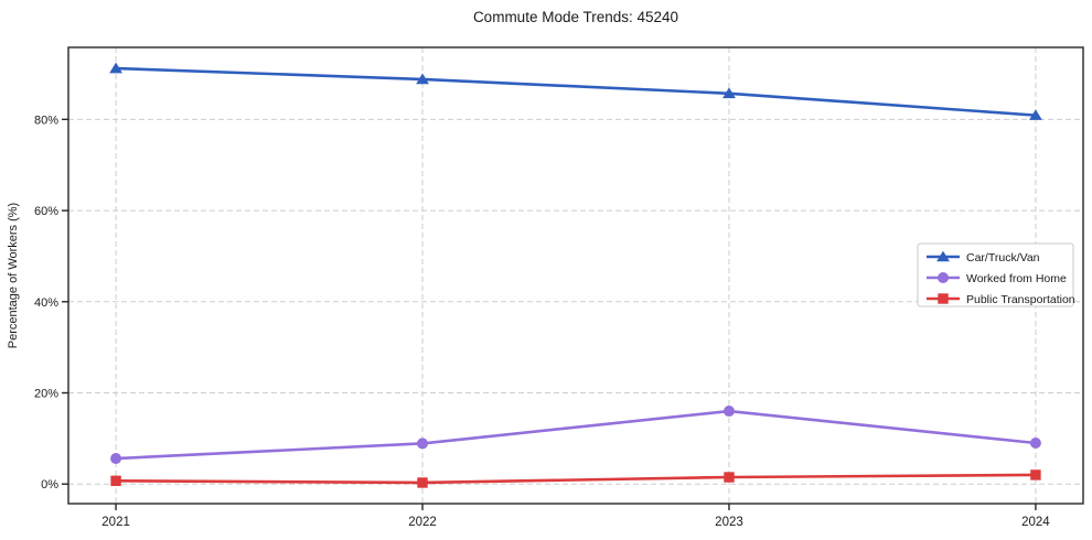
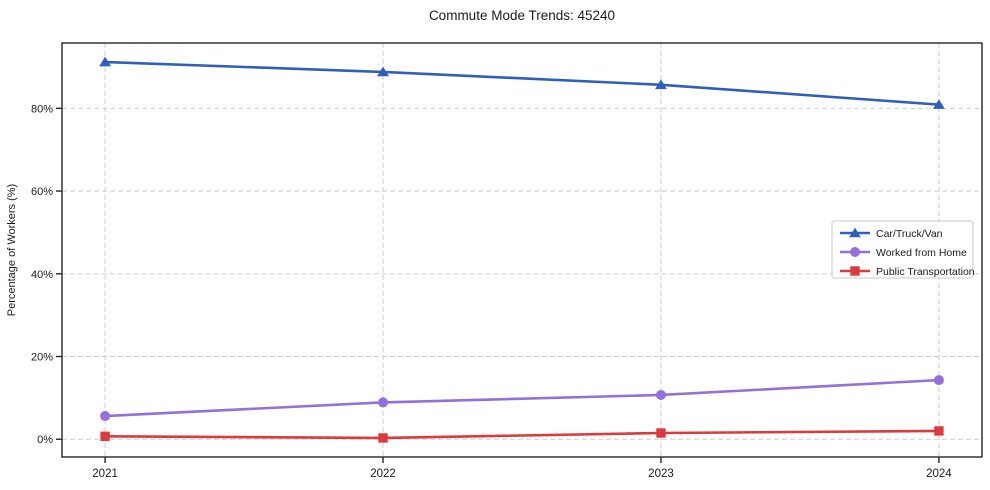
Worked from Home/2023: 16% -> 11%
Worked from Home/2024: 9% -> 14%
